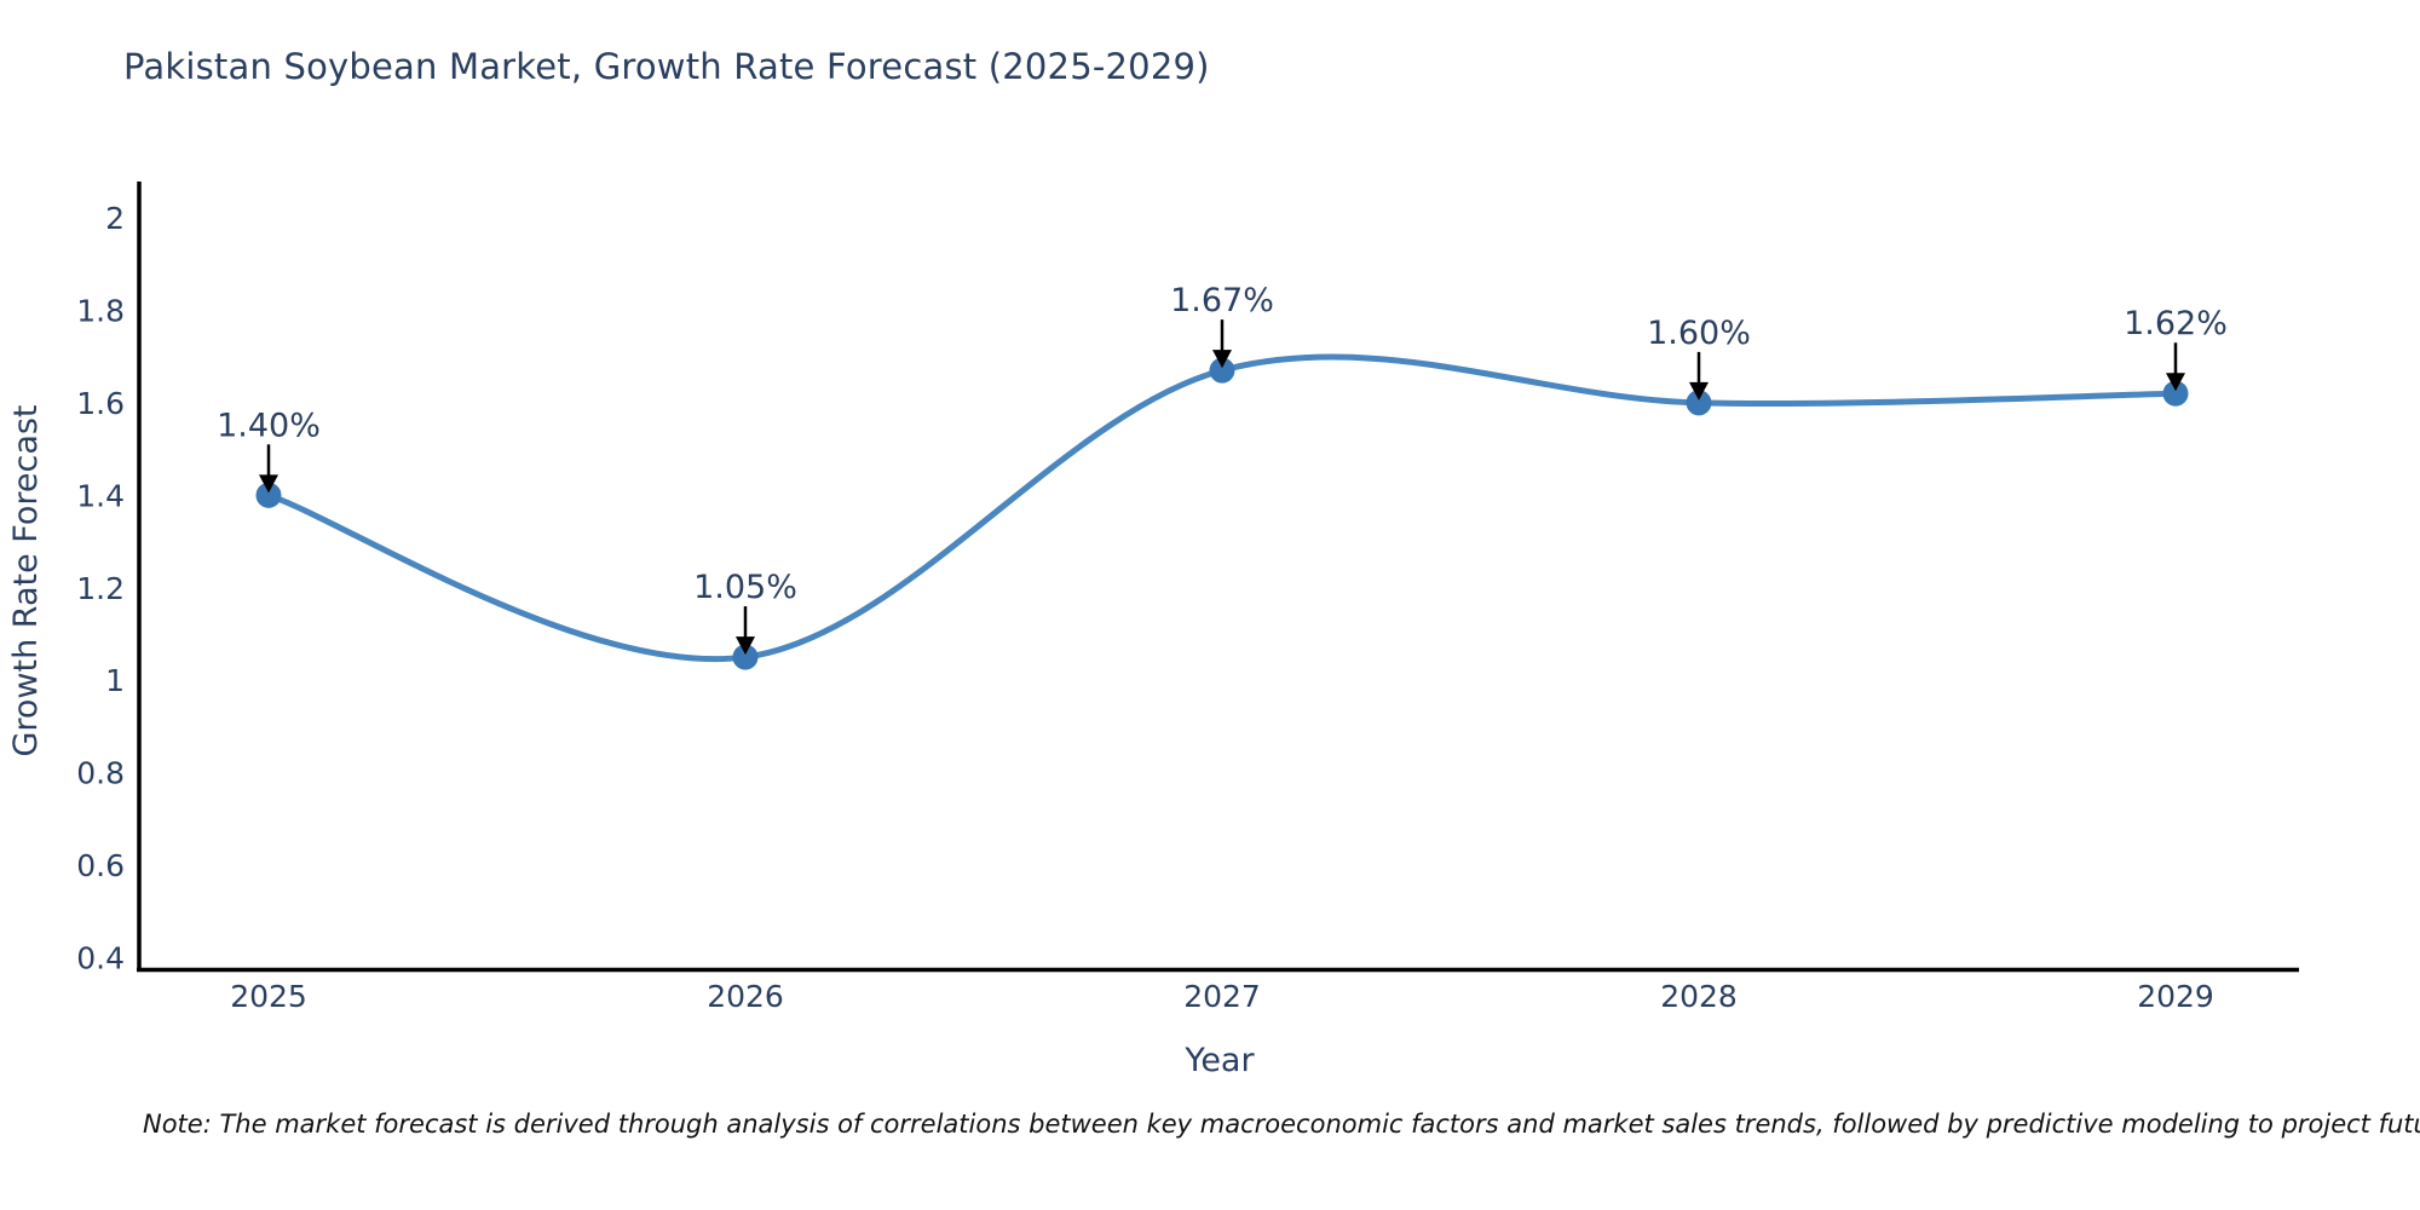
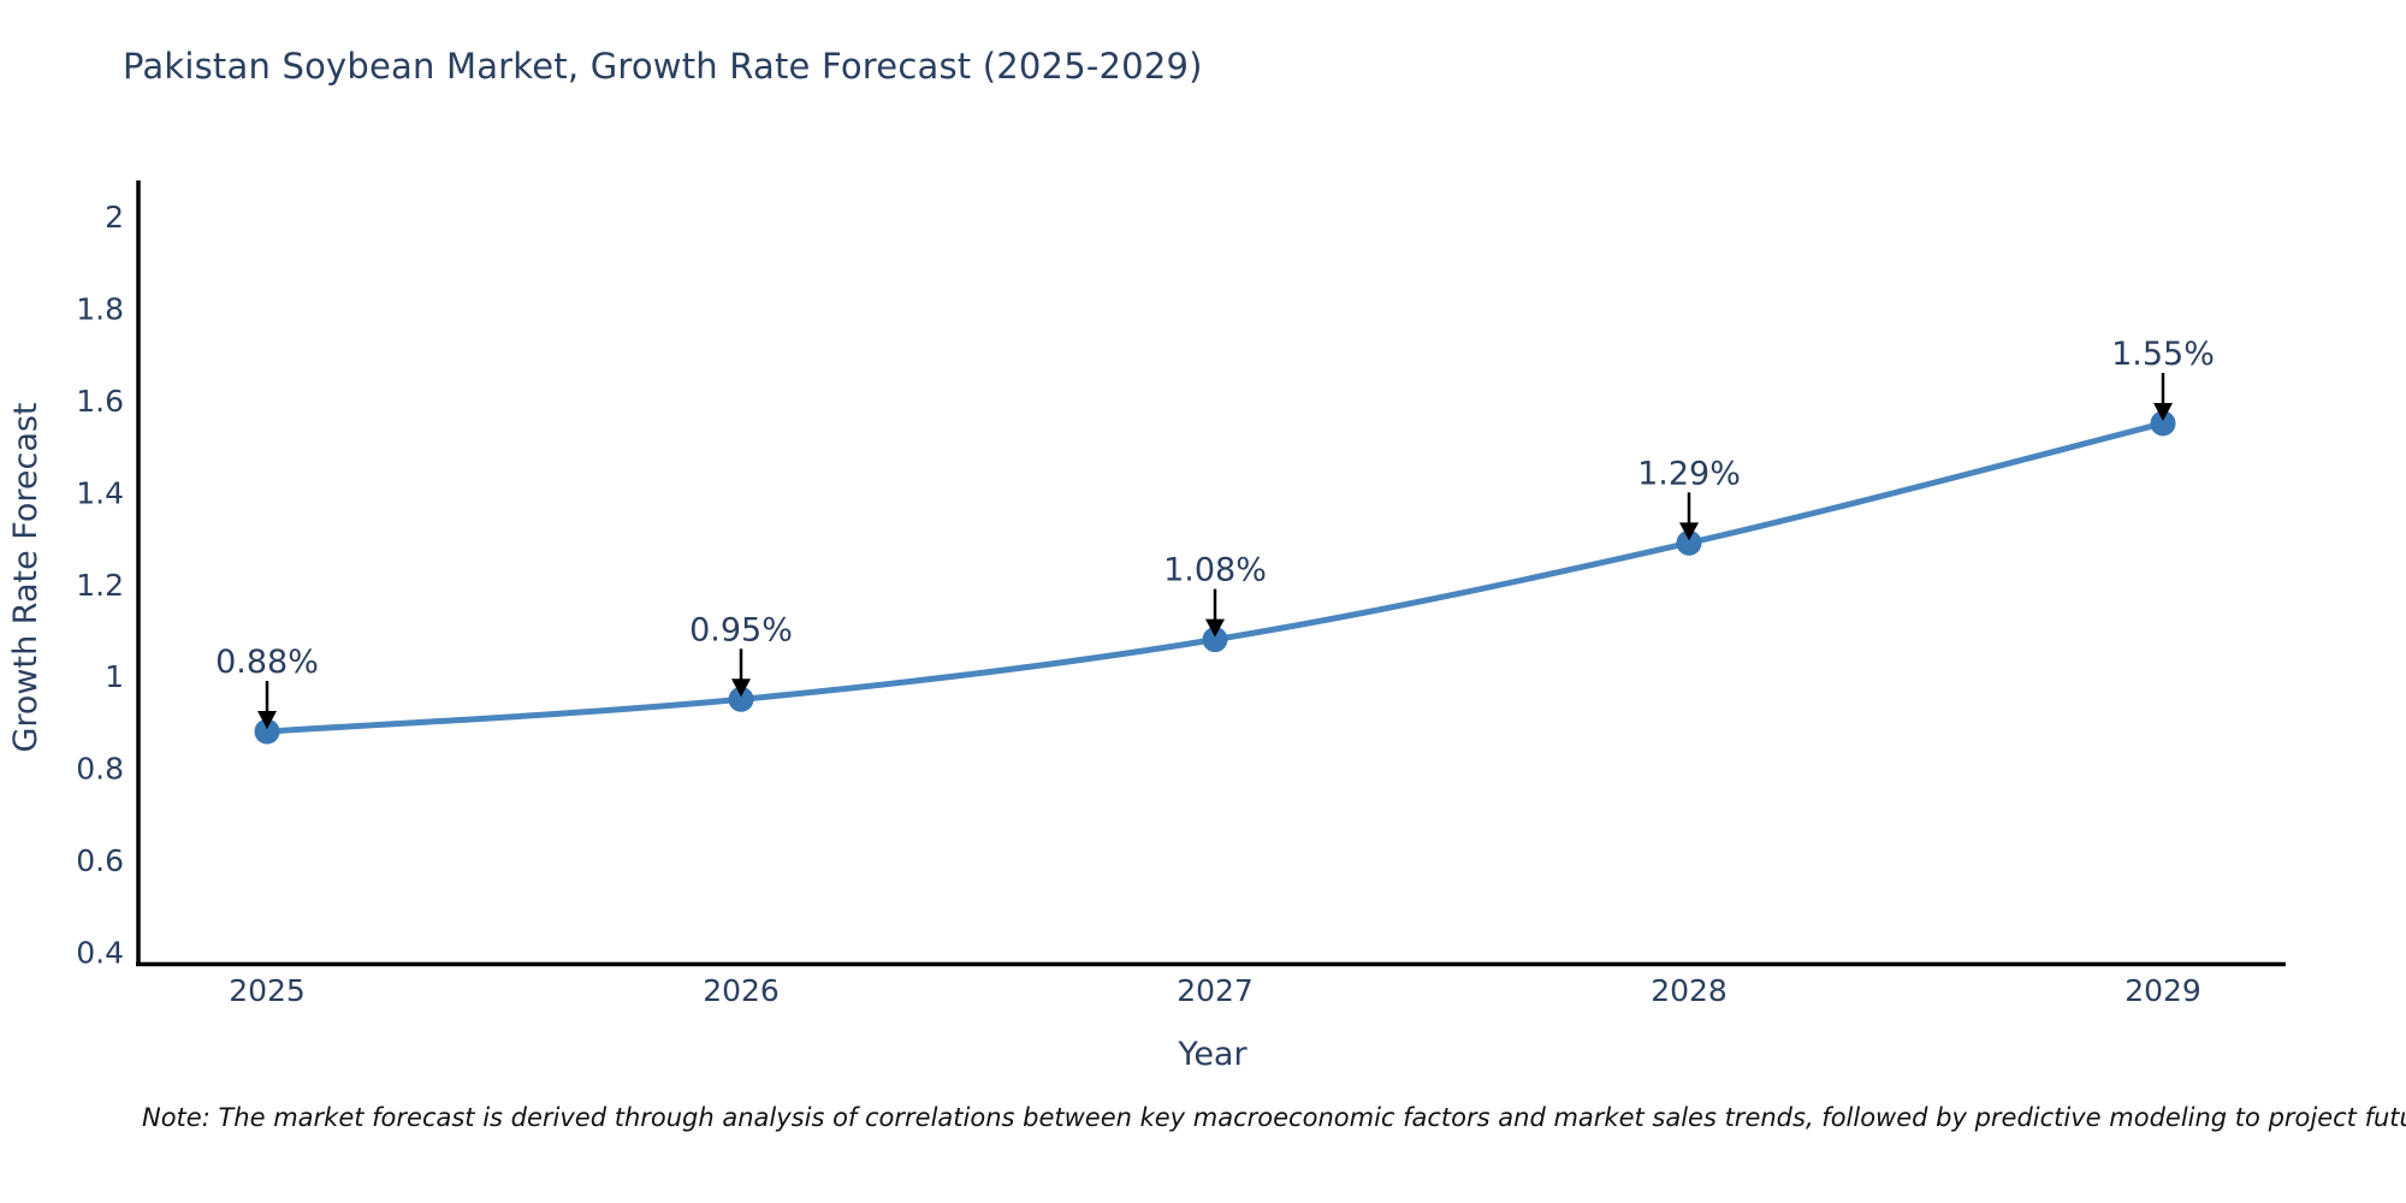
2025: 1.40% -> 0.88%
2026: 1.05% -> 0.95%
2027: 1.67% -> 1.08%
2028: 1.60% -> 1.29%
2029: 1.62% -> 1.55%
